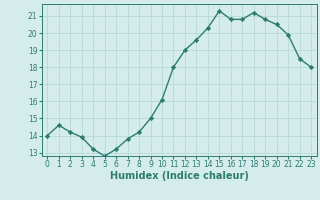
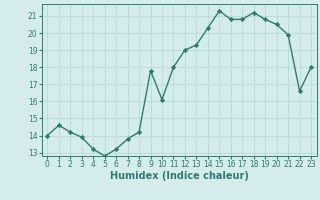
9: 15.0 -> 17.8
13: 19.6 -> 19.3
22: 18.5 -> 16.6
